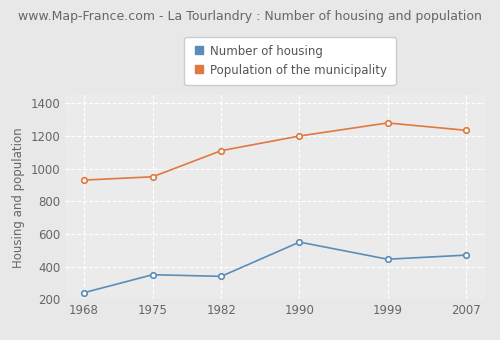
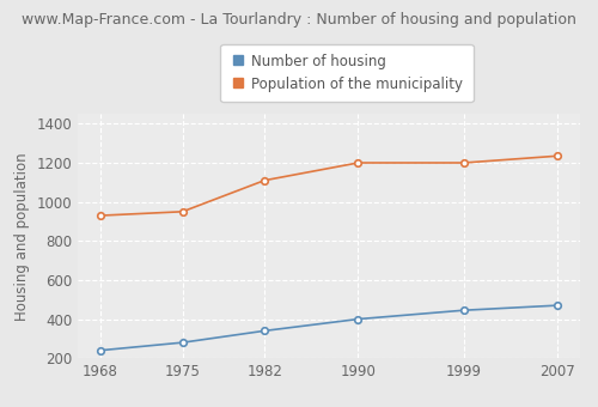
Number of housing/1975: 350 -> 280
Number of housing/1990: 550 -> 400
Population of the municipality/1999: 1280 -> 1200
